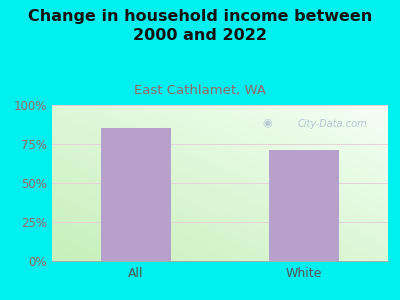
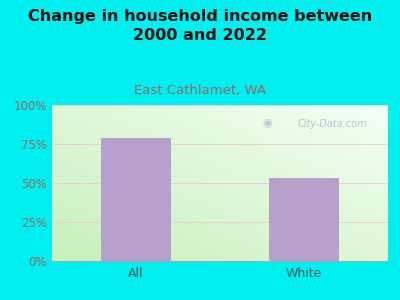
All: 85% -> 79%
White: 71% -> 53%
